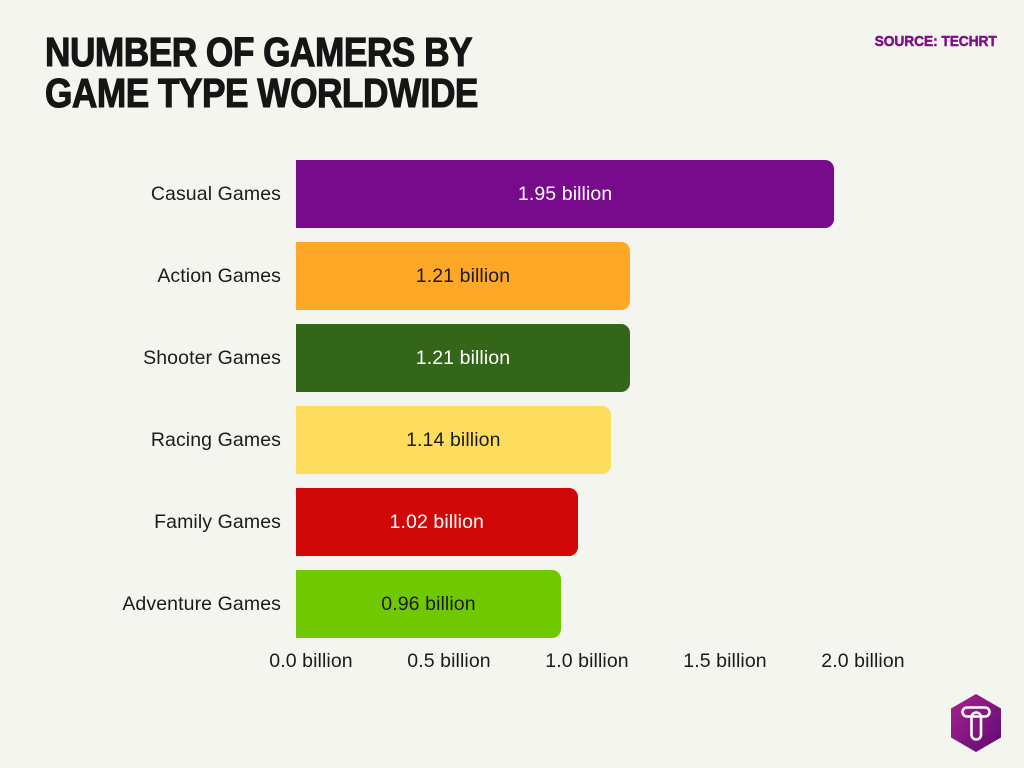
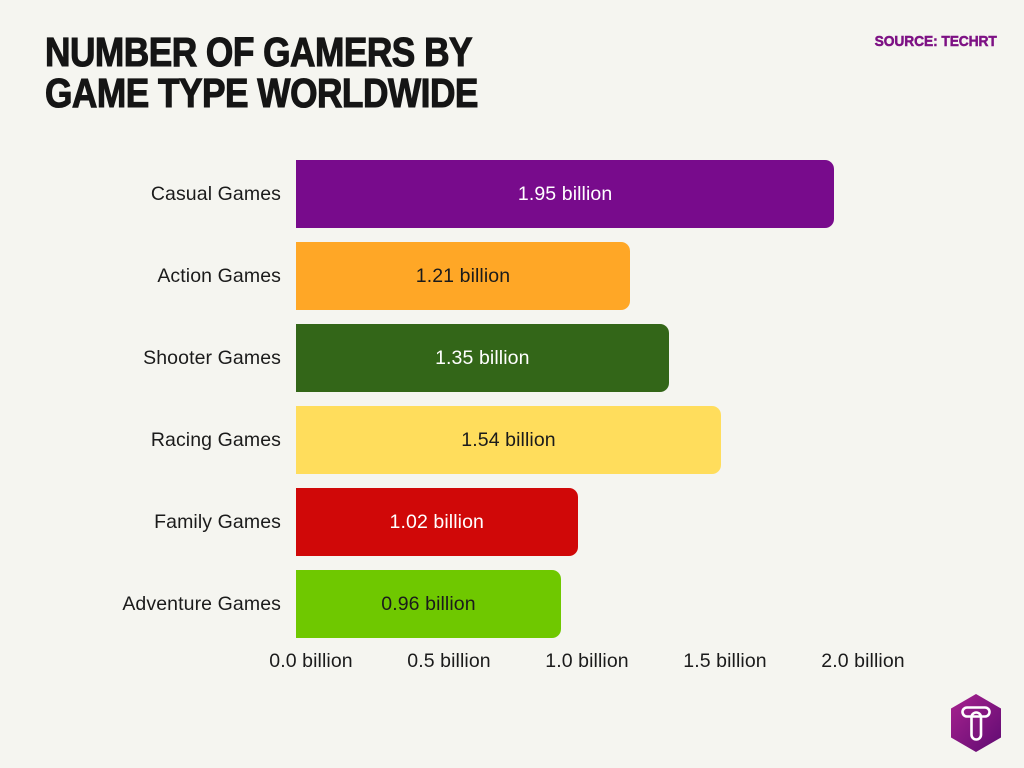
Shooter Games: 1.21 -> 1.35
Racing Games: 1.14 -> 1.54
